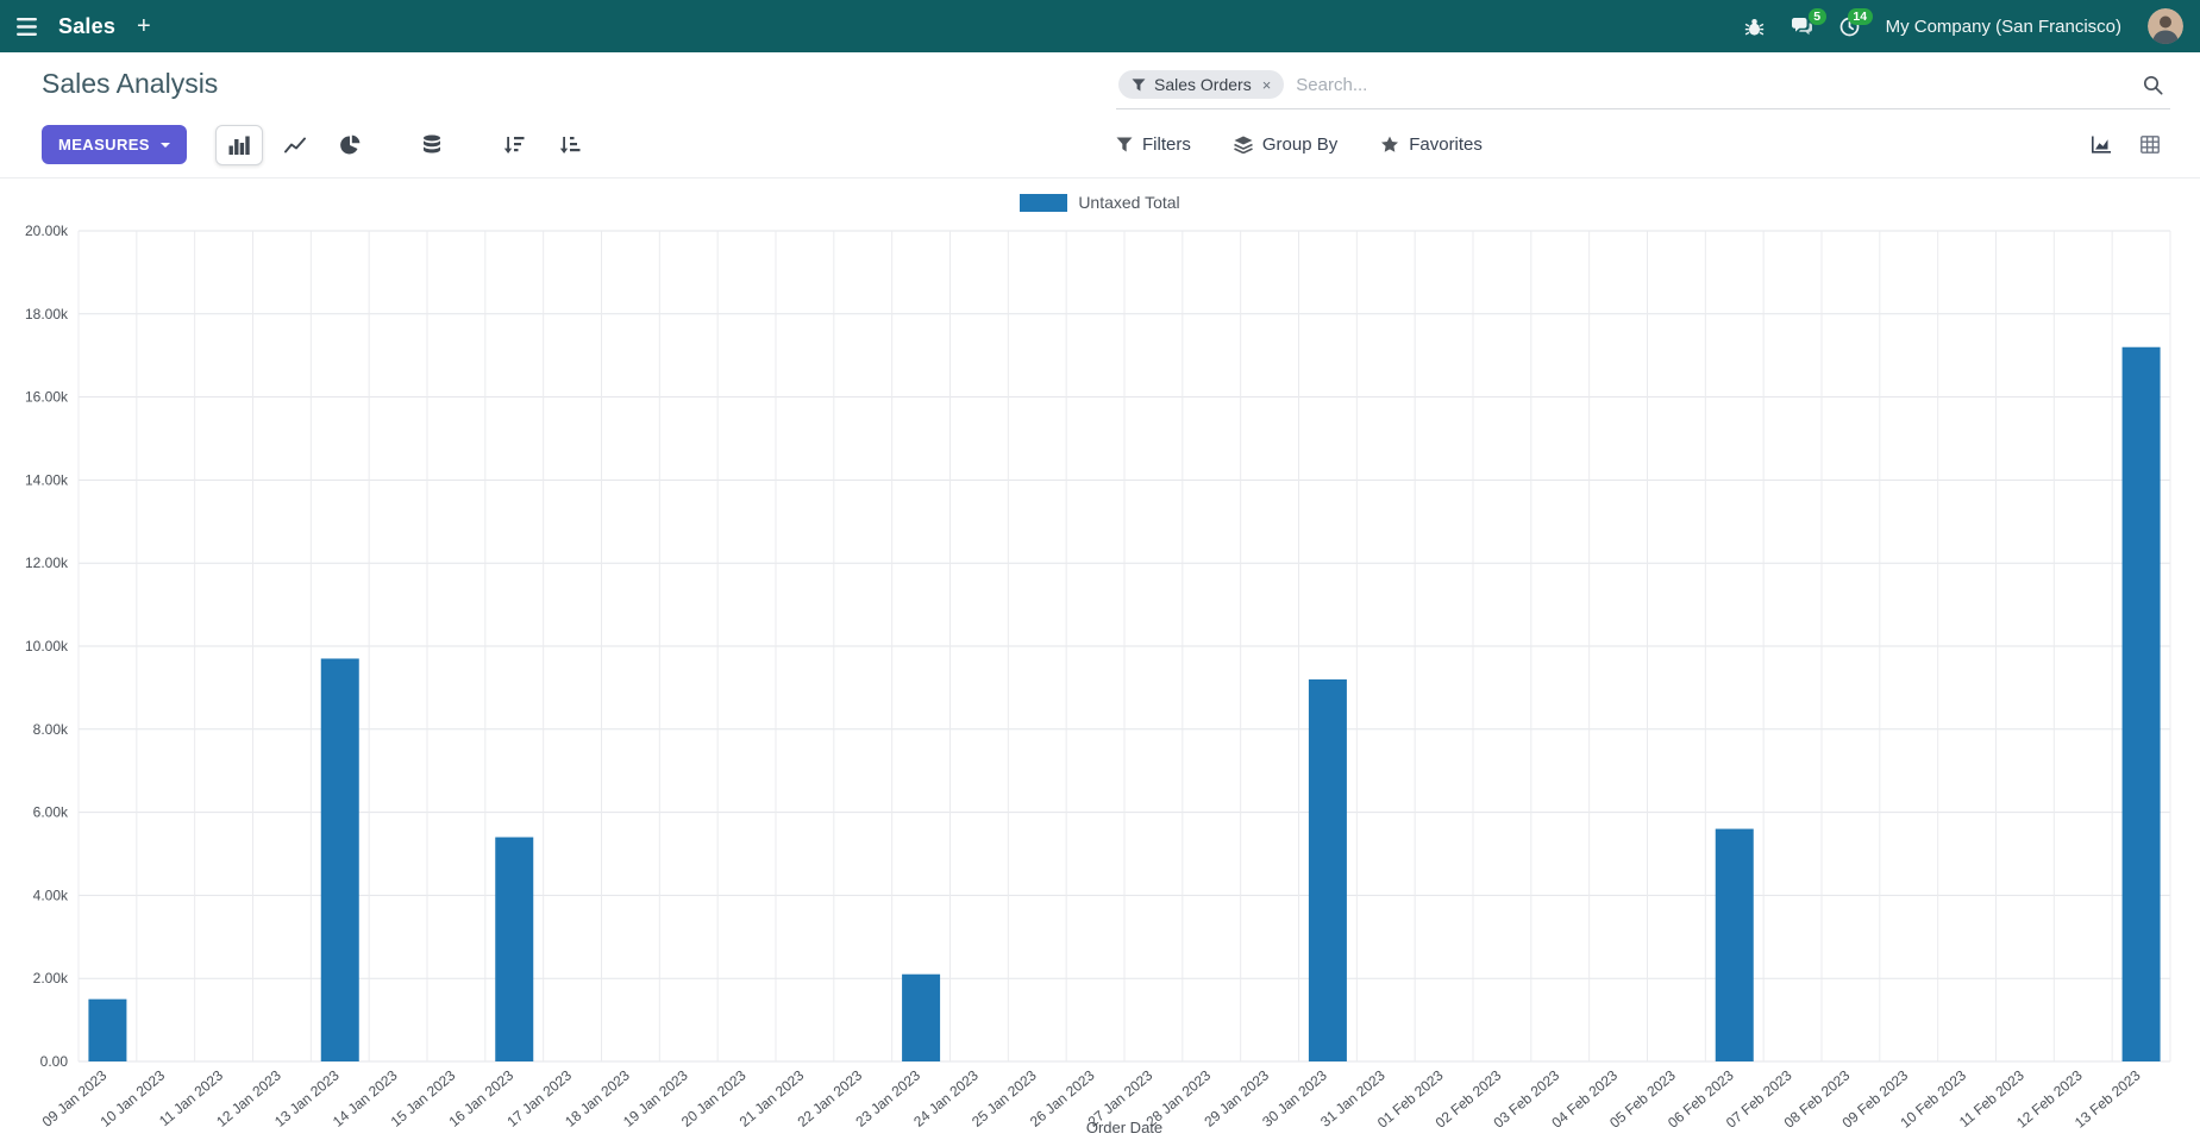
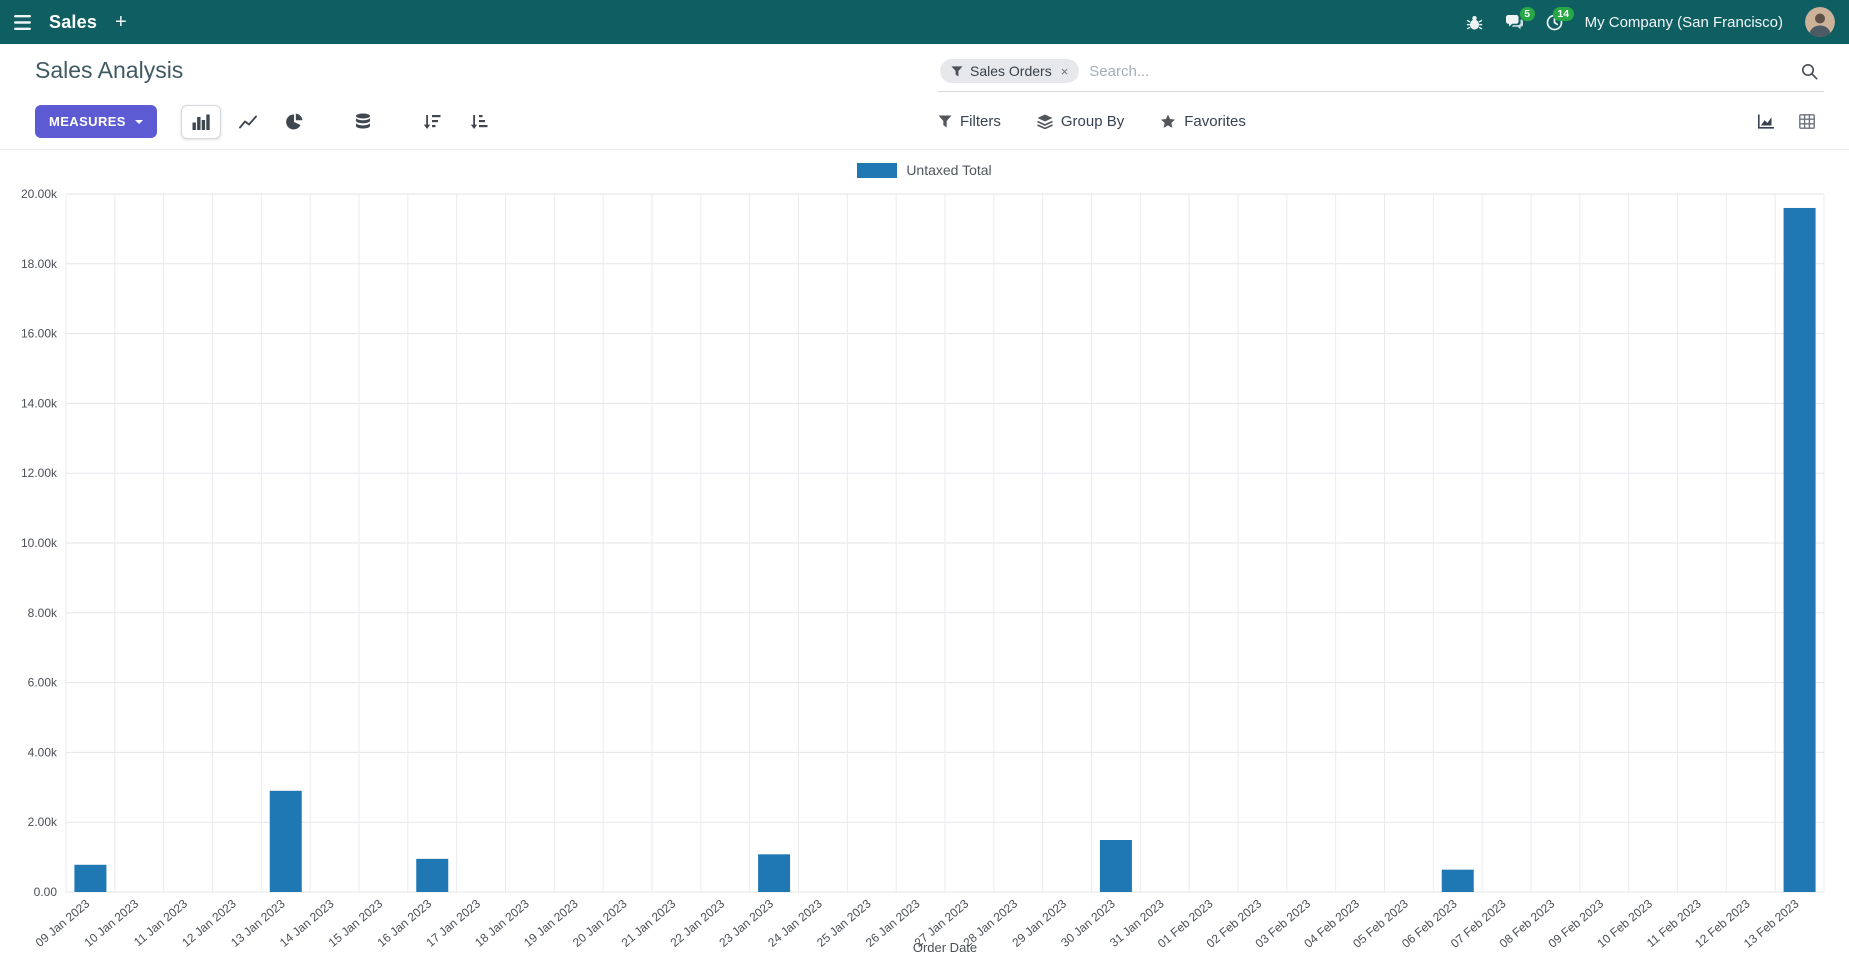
09 Jan 2023: 1.5k -> 0.8k
13 Jan 2023: 9.7k -> 2.9k
16 Jan 2023: 5.4k -> 1.0k
23 Jan 2023: 2.1k -> 1.1k
30 Jan 2023: 9.2k -> 1.5k
06 Feb 2023: 5.6k -> 0.6k
13 Feb 2023: 17.2k -> 19.6k
